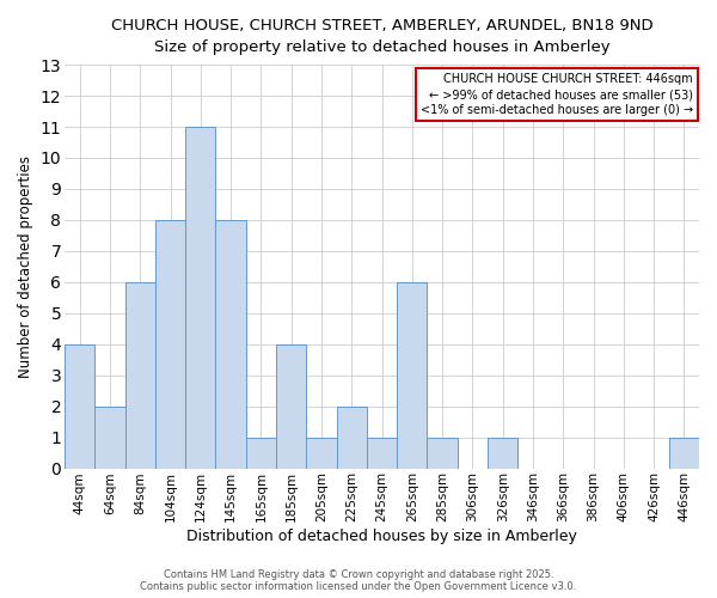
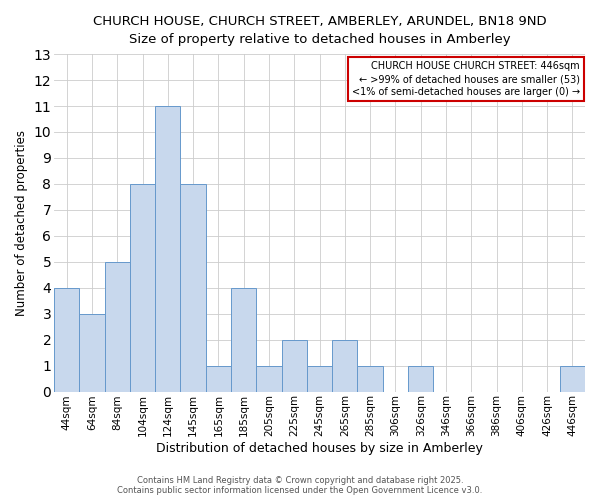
64sqm: 2 -> 3
84sqm: 6 -> 5
265sqm: 6 -> 2
